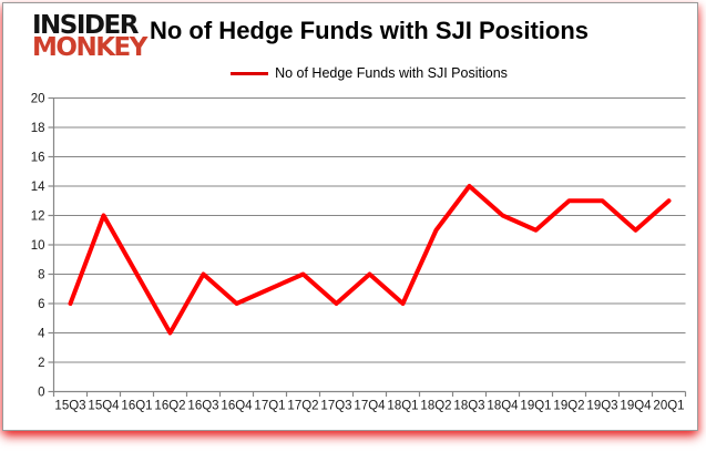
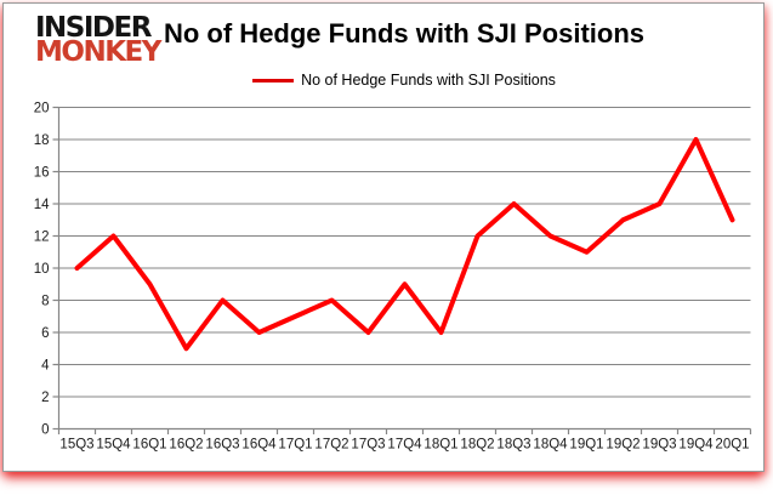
15Q3: 6 -> 10
16Q1: 8 -> 9
16Q2: 4 -> 5
17Q4: 8 -> 9
18Q2: 11 -> 12
19Q3: 13 -> 14
19Q4: 11 -> 18
